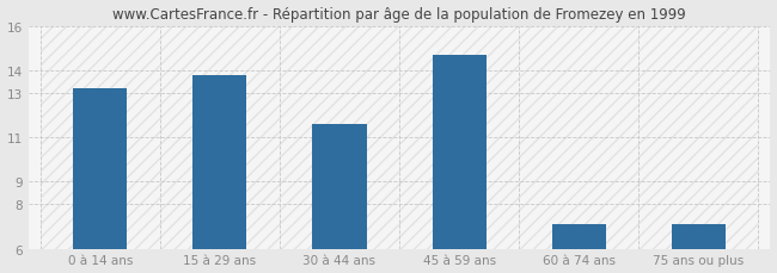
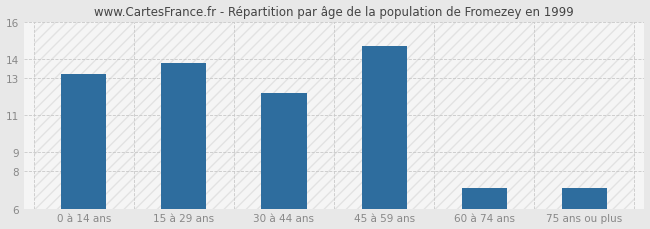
30 à 44 ans: 11.6 -> 12.2
